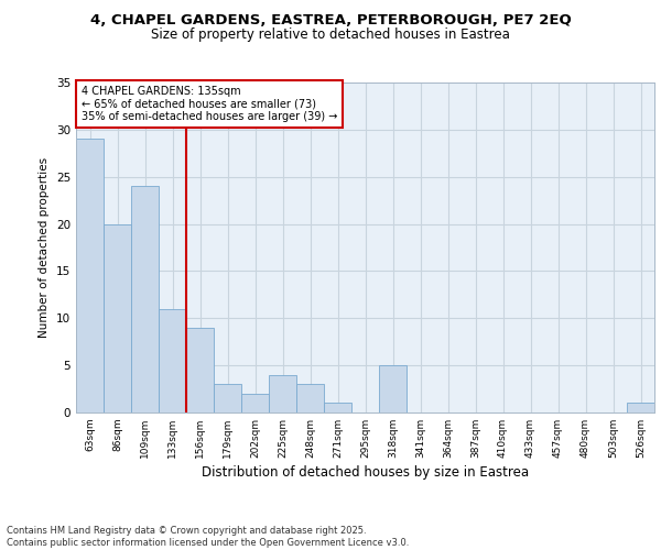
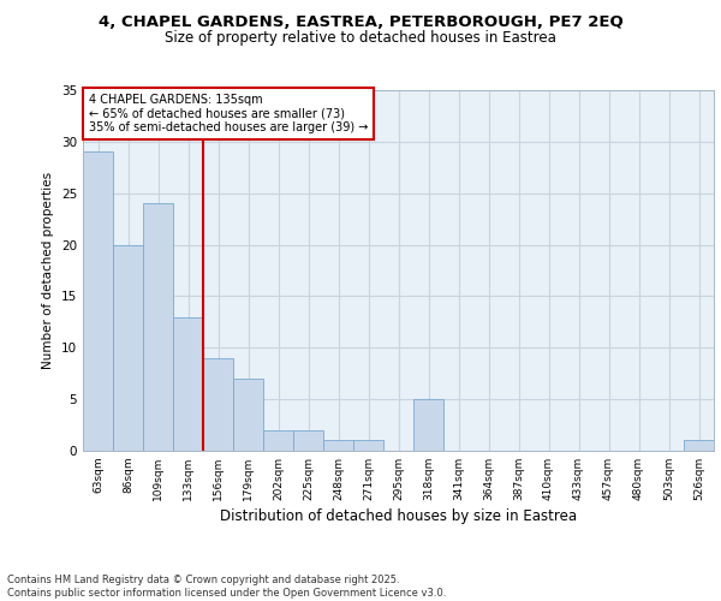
133sqm: 11 -> 13
179sqm: 3 -> 7
225sqm: 4 -> 2
248sqm: 3 -> 1
